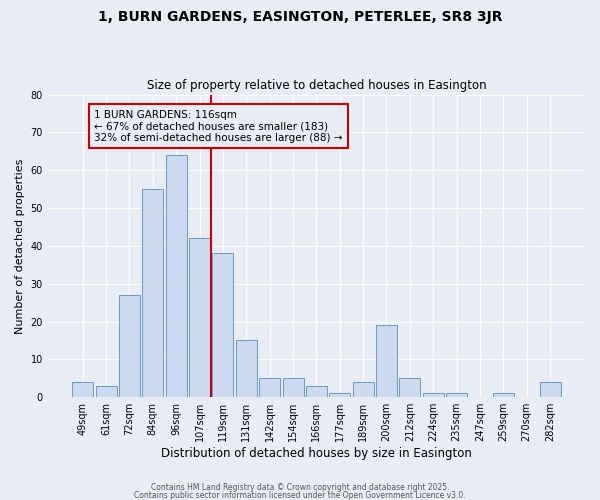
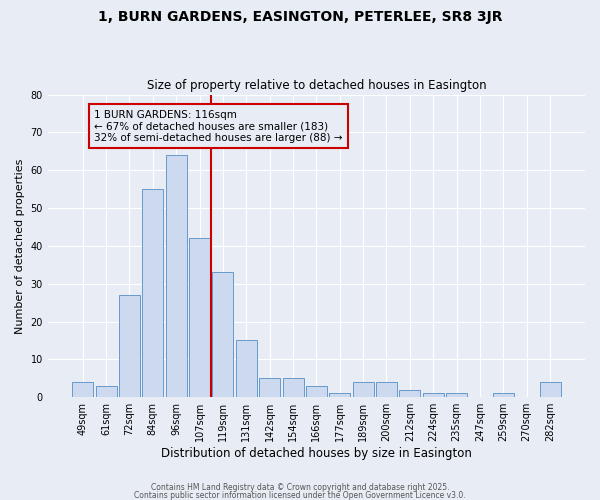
119sqm: 38 -> 33
200sqm: 19 -> 4
212sqm: 5 -> 2
